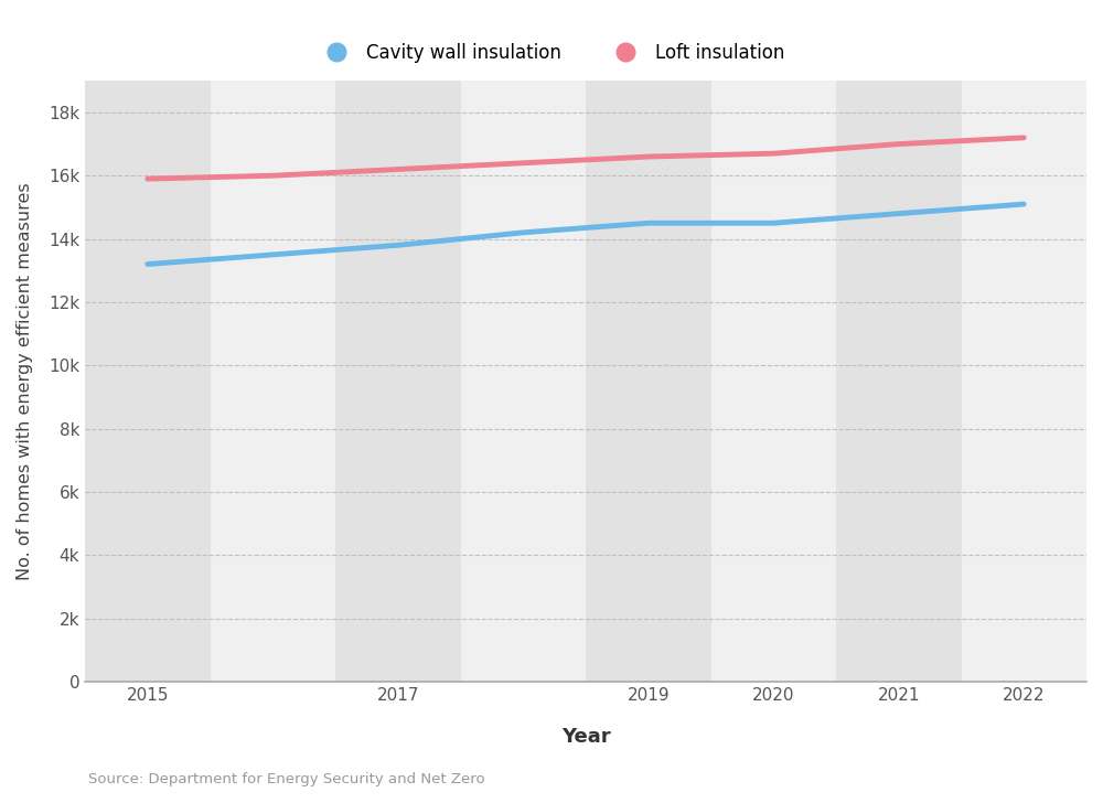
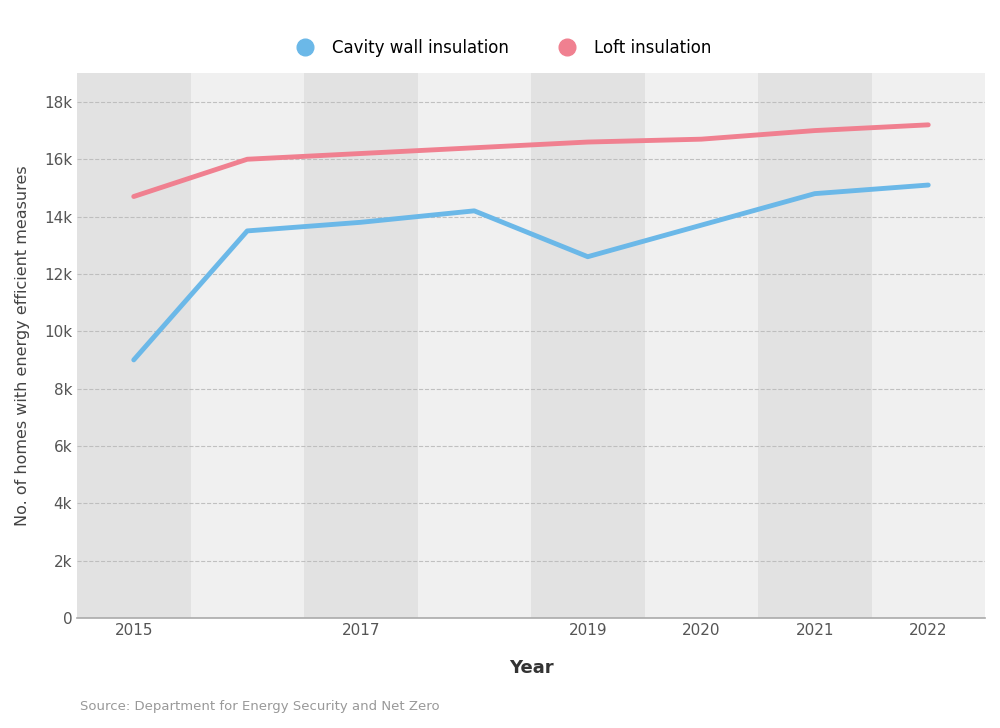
Cavity wall insulation/2015: 13.2k -> 9.0k
Loft insulation/2015: 15.9k -> 14.7k
Cavity wall insulation/2019: 14.5k -> 12.6k
Cavity wall insulation/2020: 14.5k -> 13.7k
